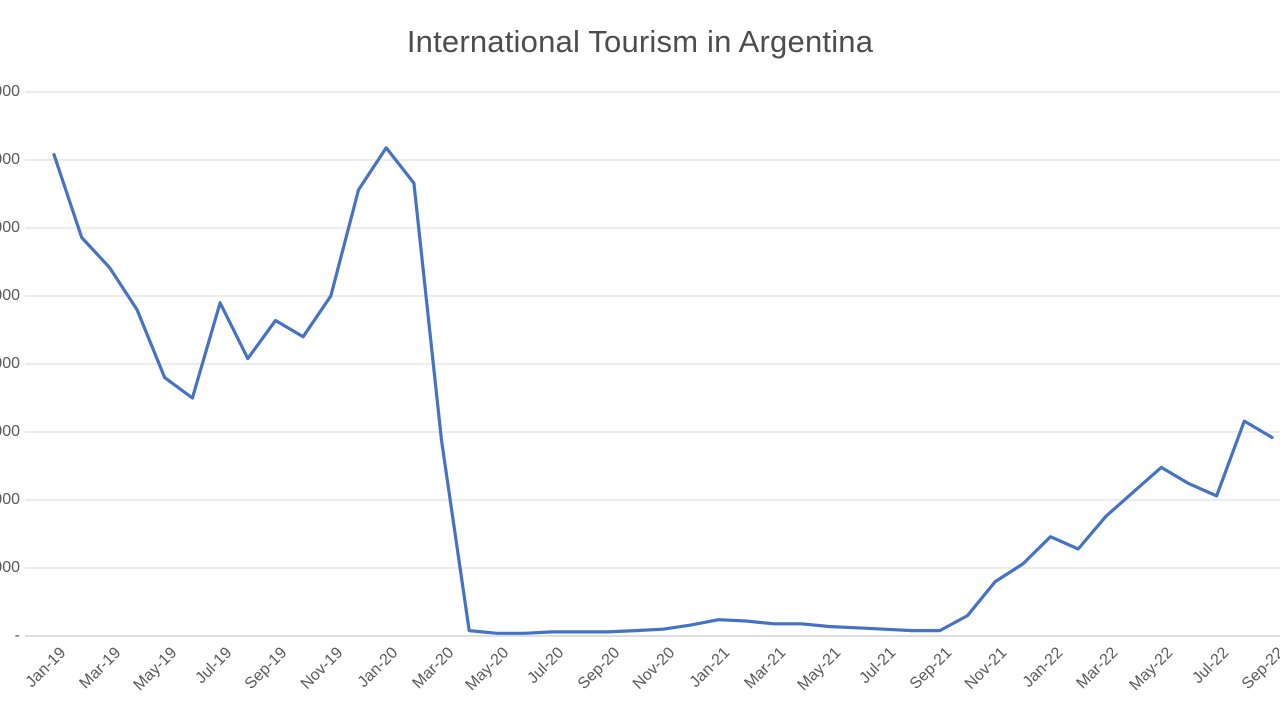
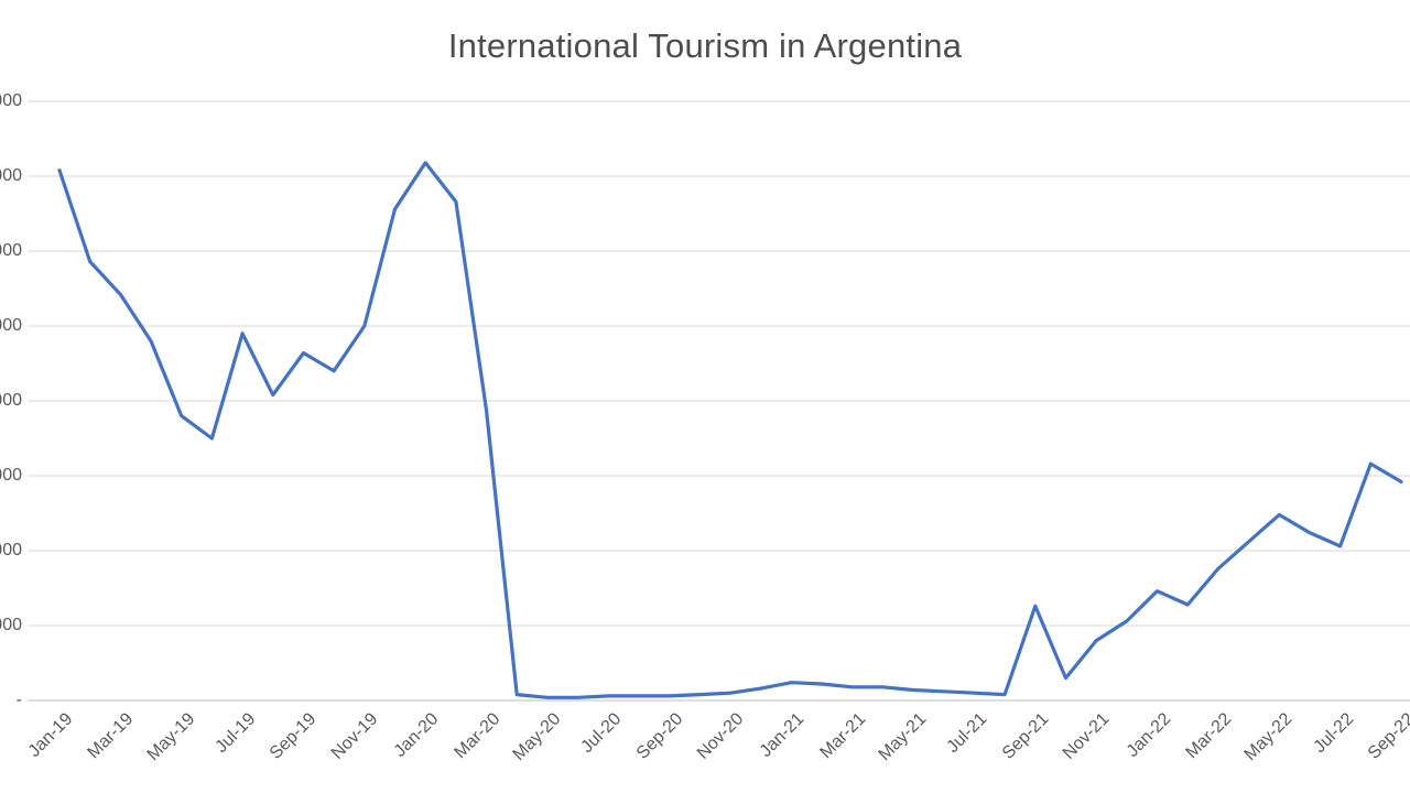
Mar-20: 144000 -> 194000
Sep-21: 4000 -> 63000
